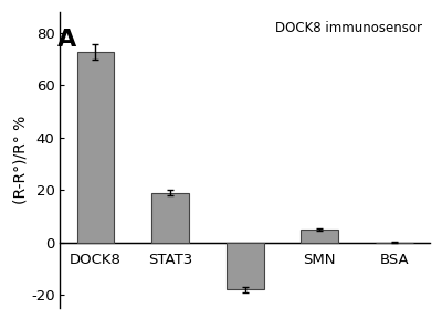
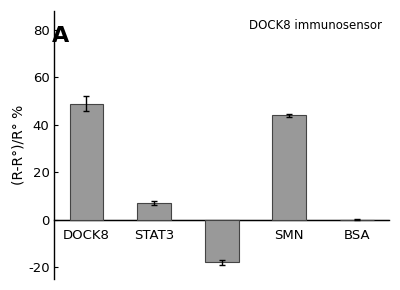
DOCK8: 73 -> 49
STAT3: 19 -> 7
SMN: 5 -> 44
